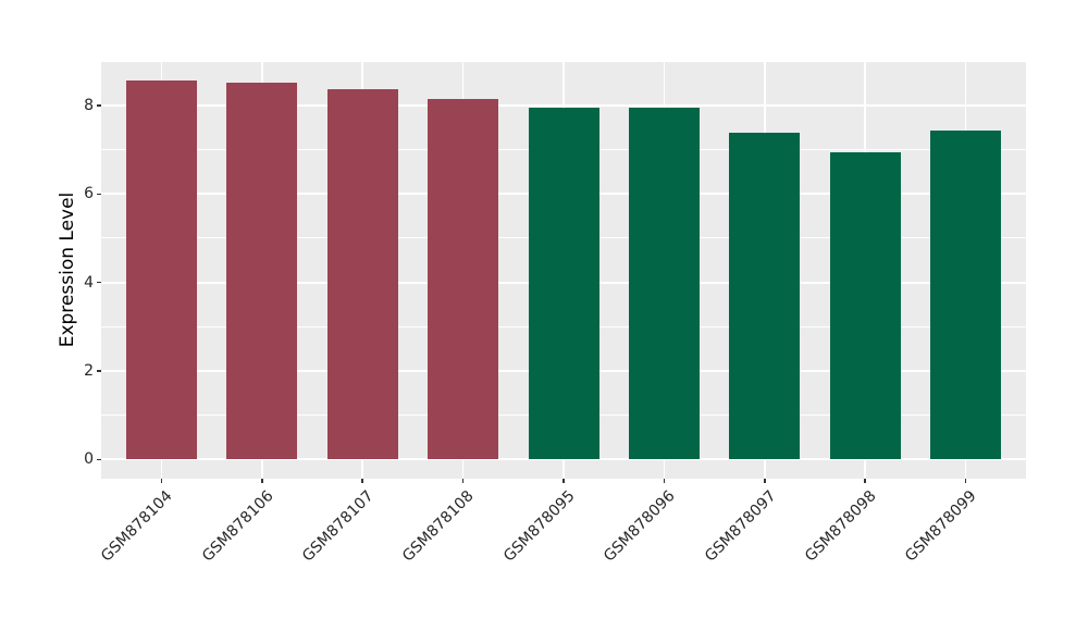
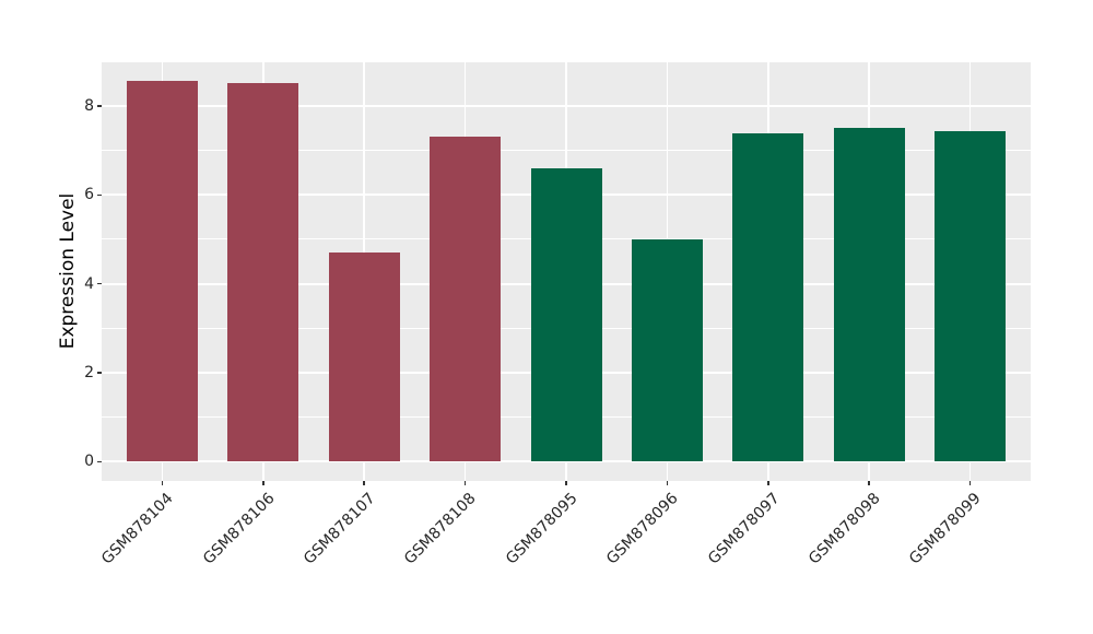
GSM878107: 8.4 -> 4.7
GSM878108: 8.1 -> 7.3
GSM878095: 8.0 -> 6.6
GSM878096: 8.0 -> 5.0
GSM878098: 7.0 -> 7.5
